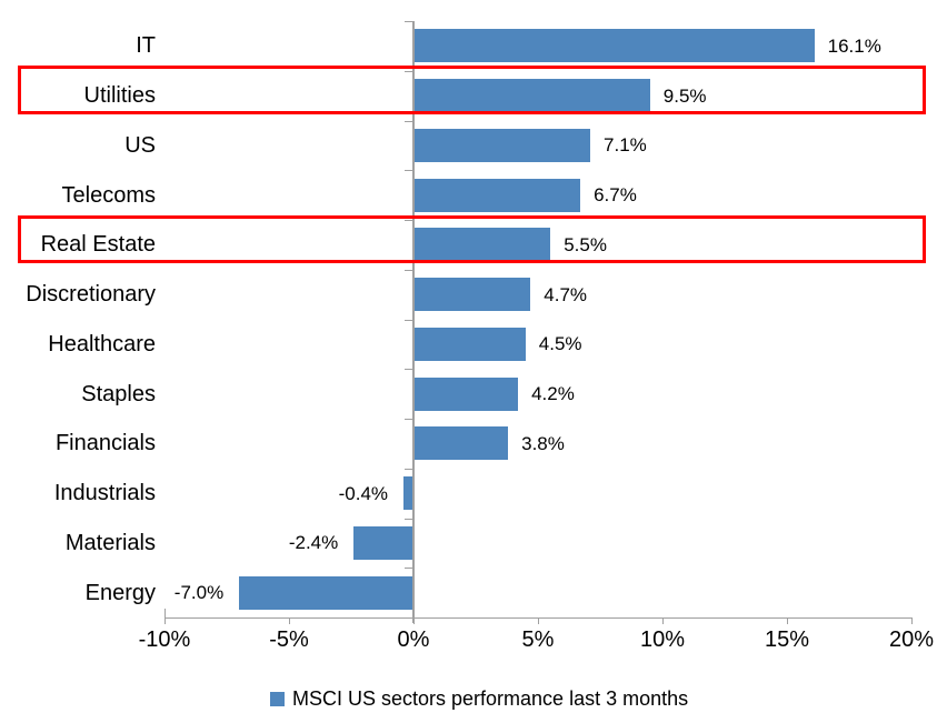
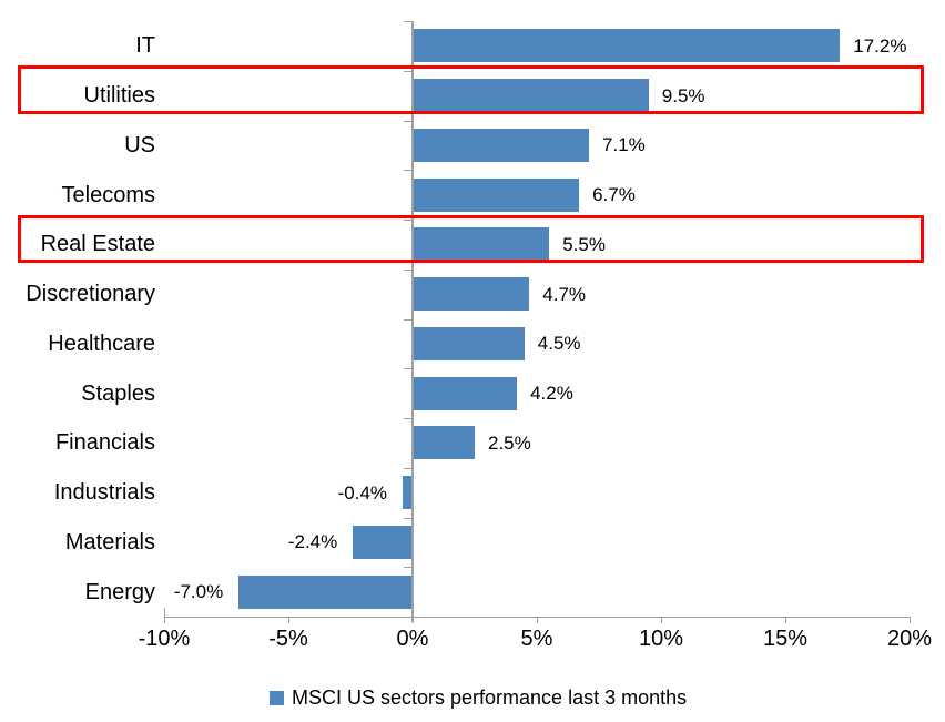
IT: 16.1% -> 17.2%
Financials: 3.8% -> 2.5%
